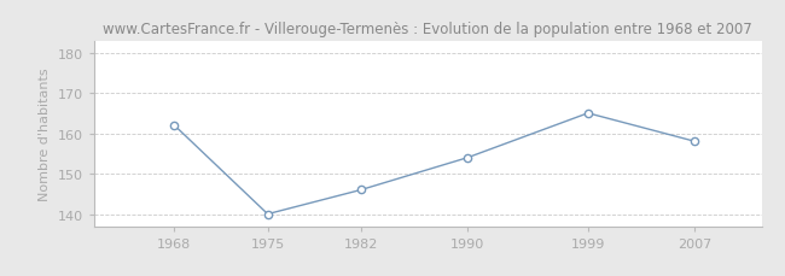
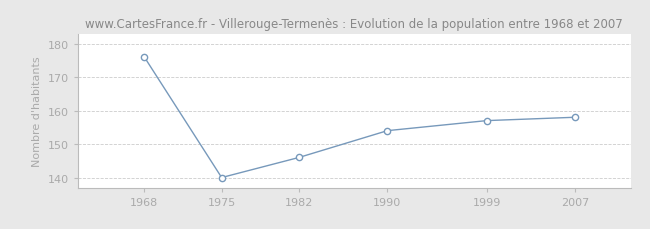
1968: 162 -> 176
1999: 165 -> 157
